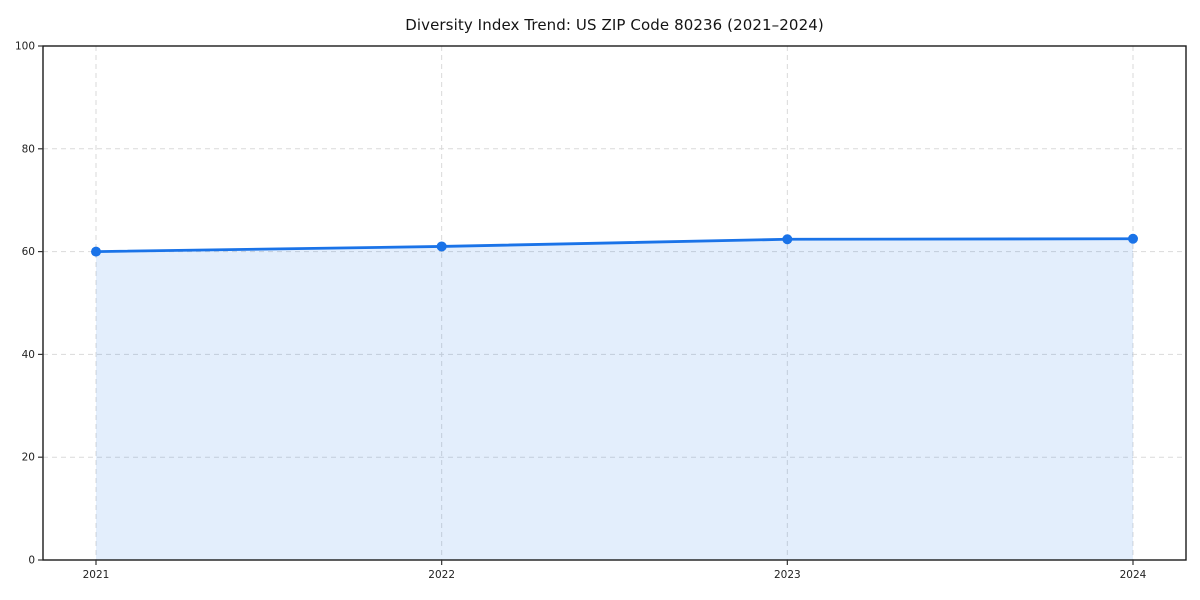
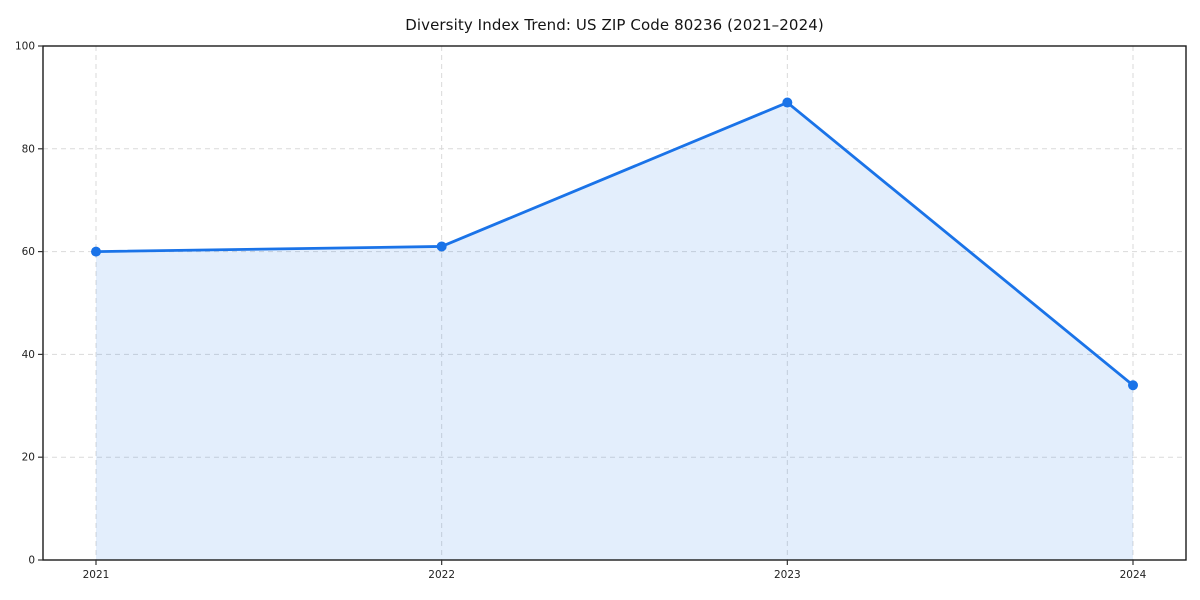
2023: 62 -> 89
2024: 62 -> 34
